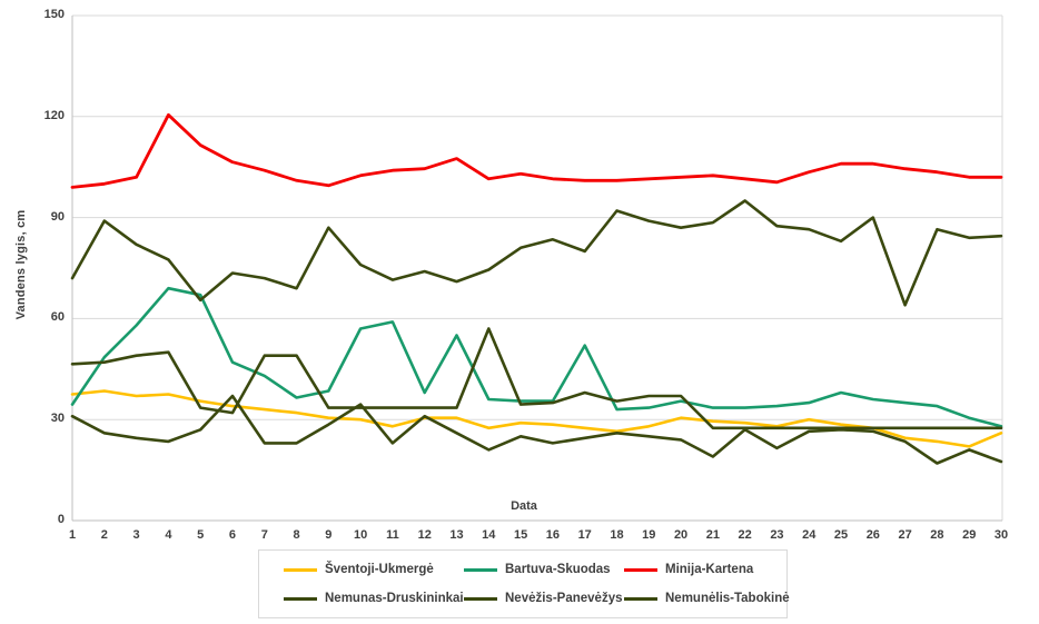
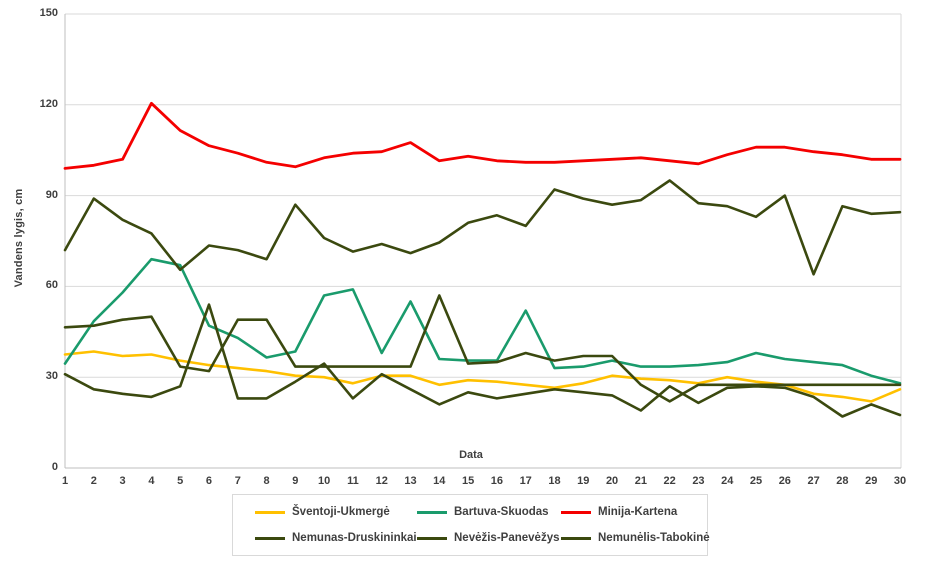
Nemunėlis-Tabokinė/6: 37 -> 54
Nevėžis-Panevėžys/22: 28 -> 22
